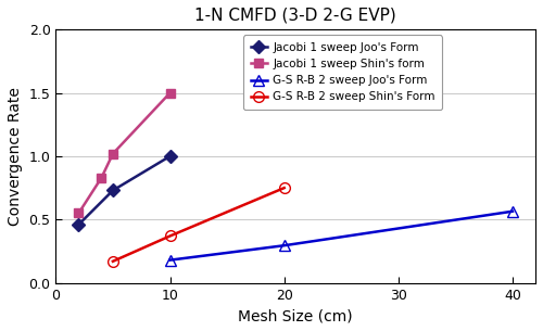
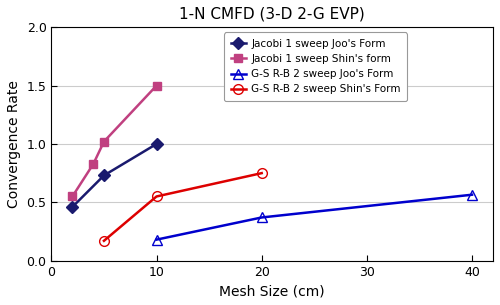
G-S R-B 2 sweep Shin's Form/10: 0.37 -> 0.55
G-S R-B 2 sweep Joo's Form/20: 0.29 -> 0.37
